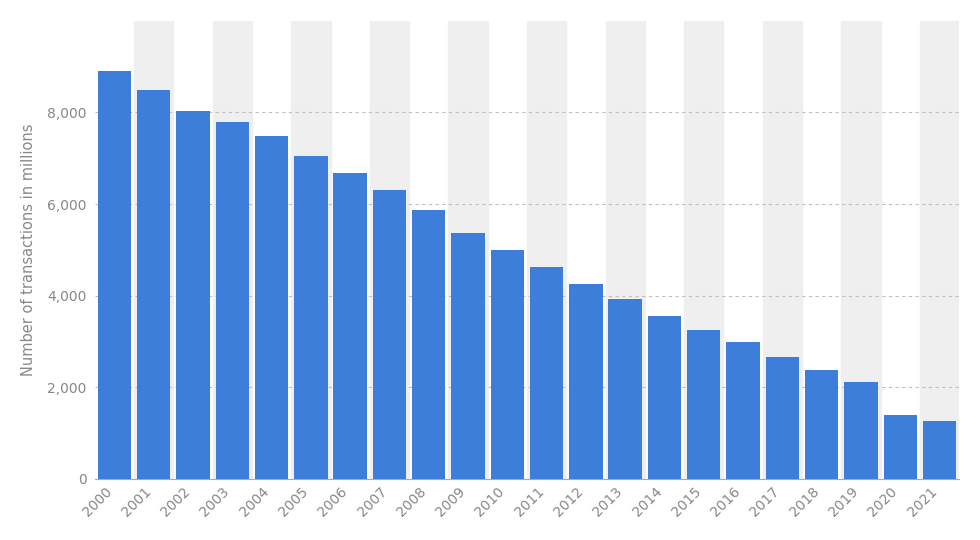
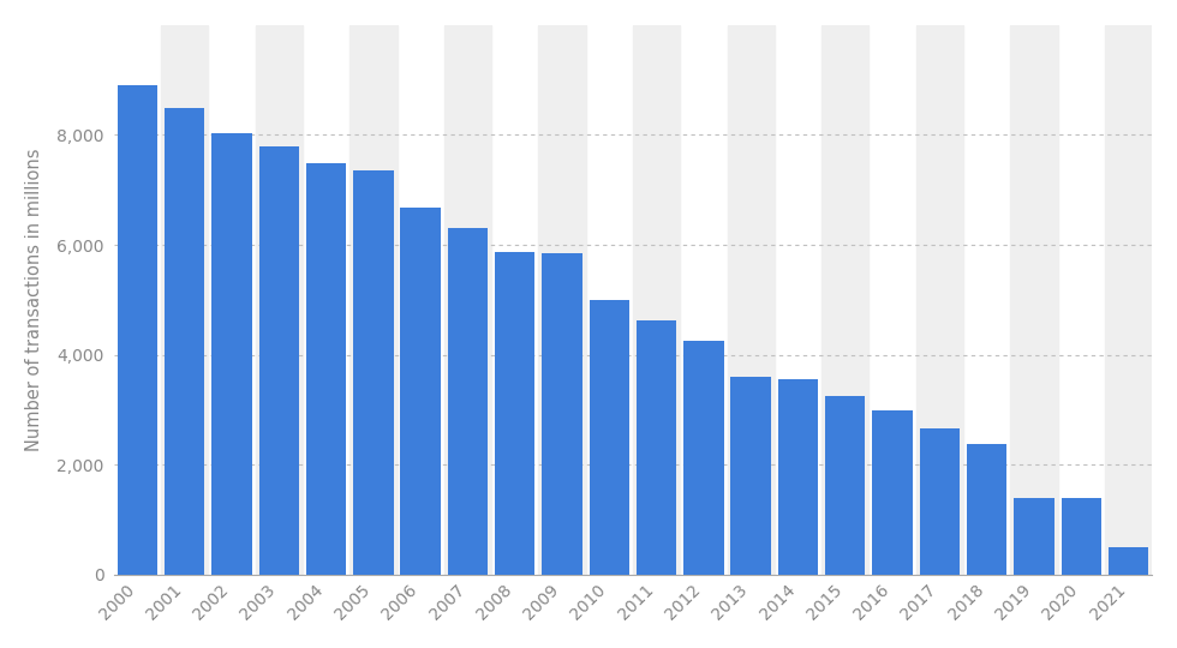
2005: 7,050 -> 7,350
2009: 5,360 -> 5,850
2013: 3,930 -> 3,600
2019: 2,110 -> 1,400
2021: 1,270 -> 500
